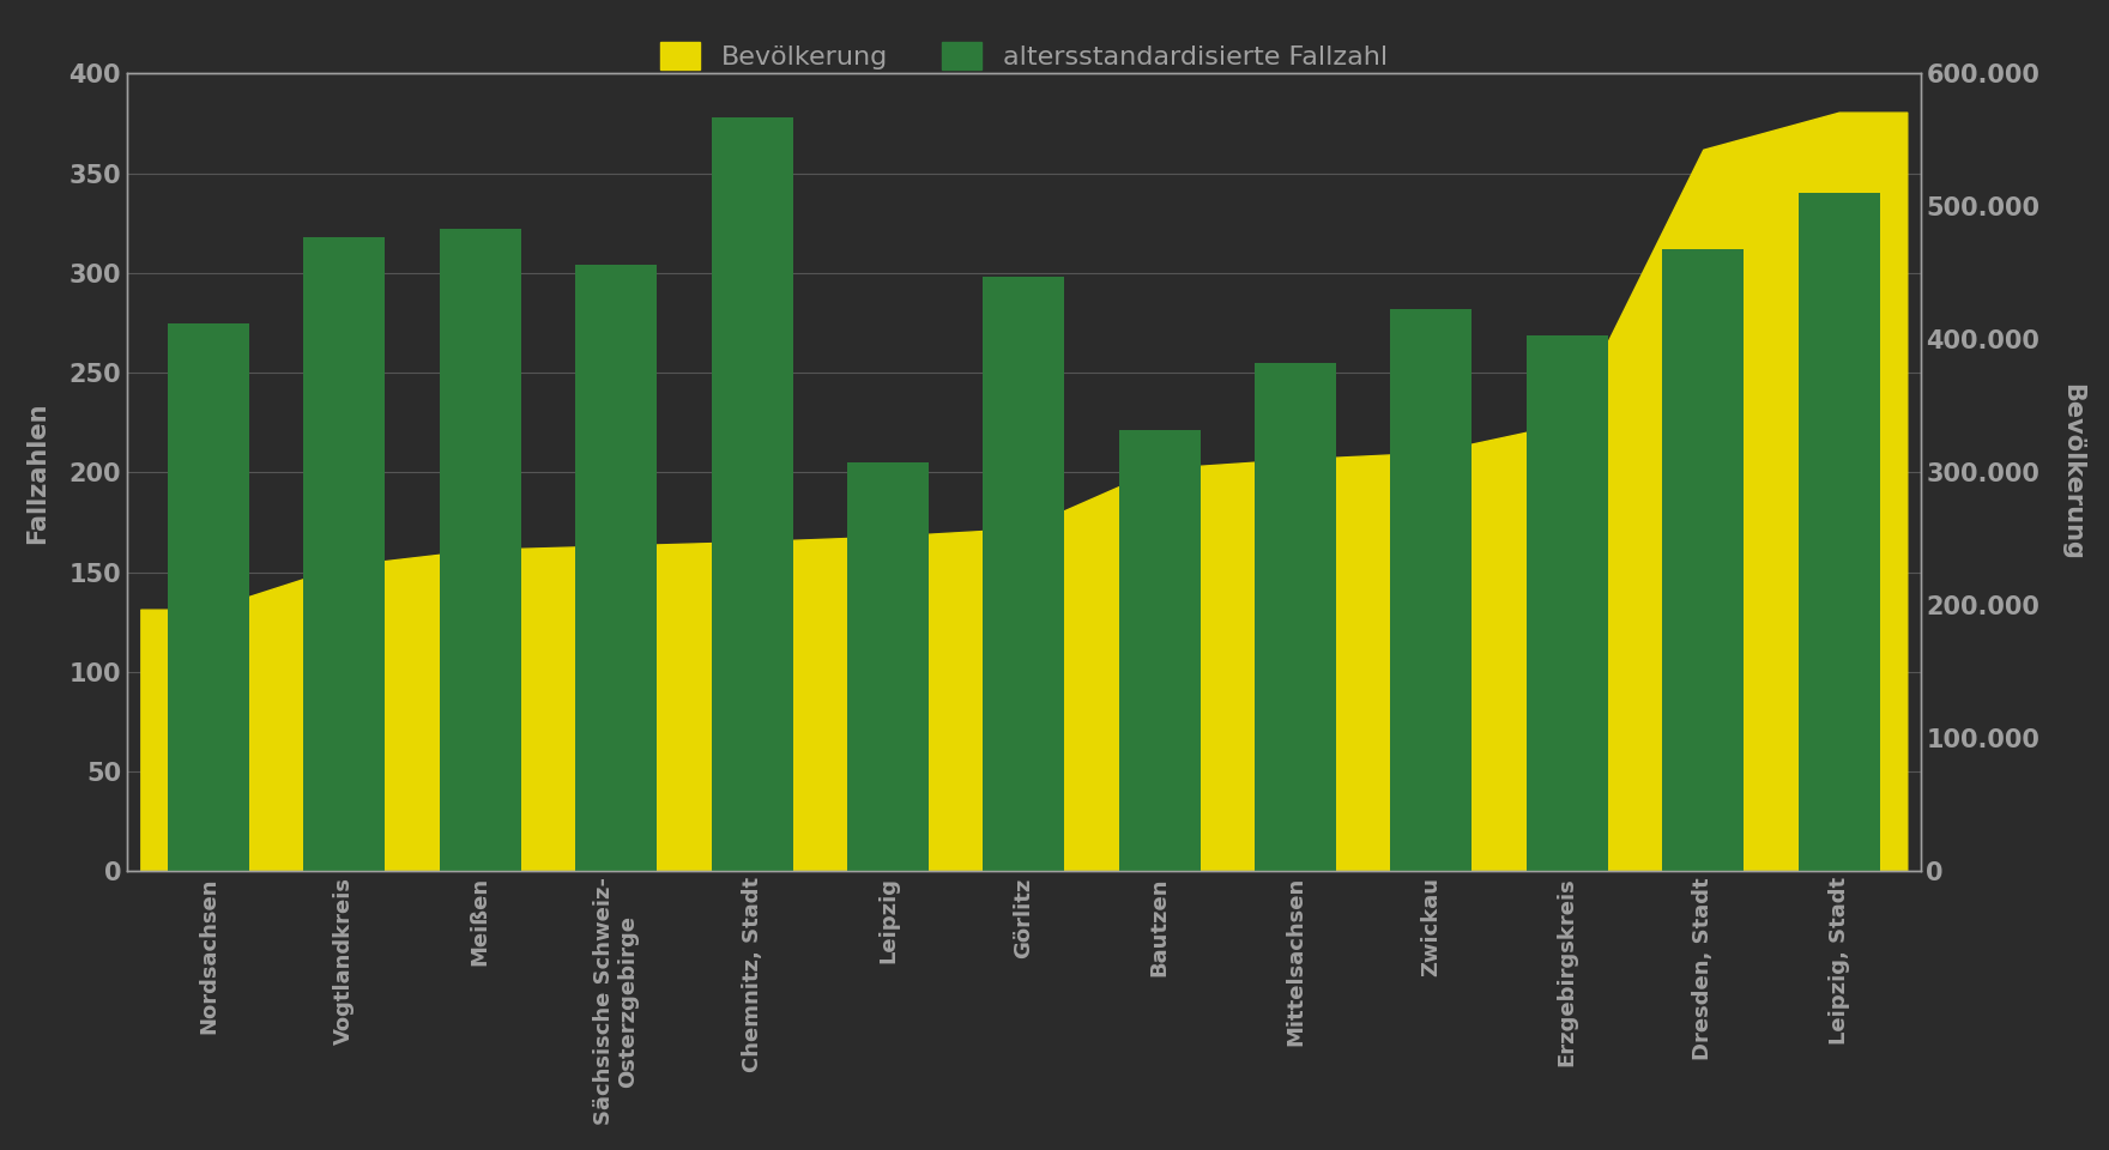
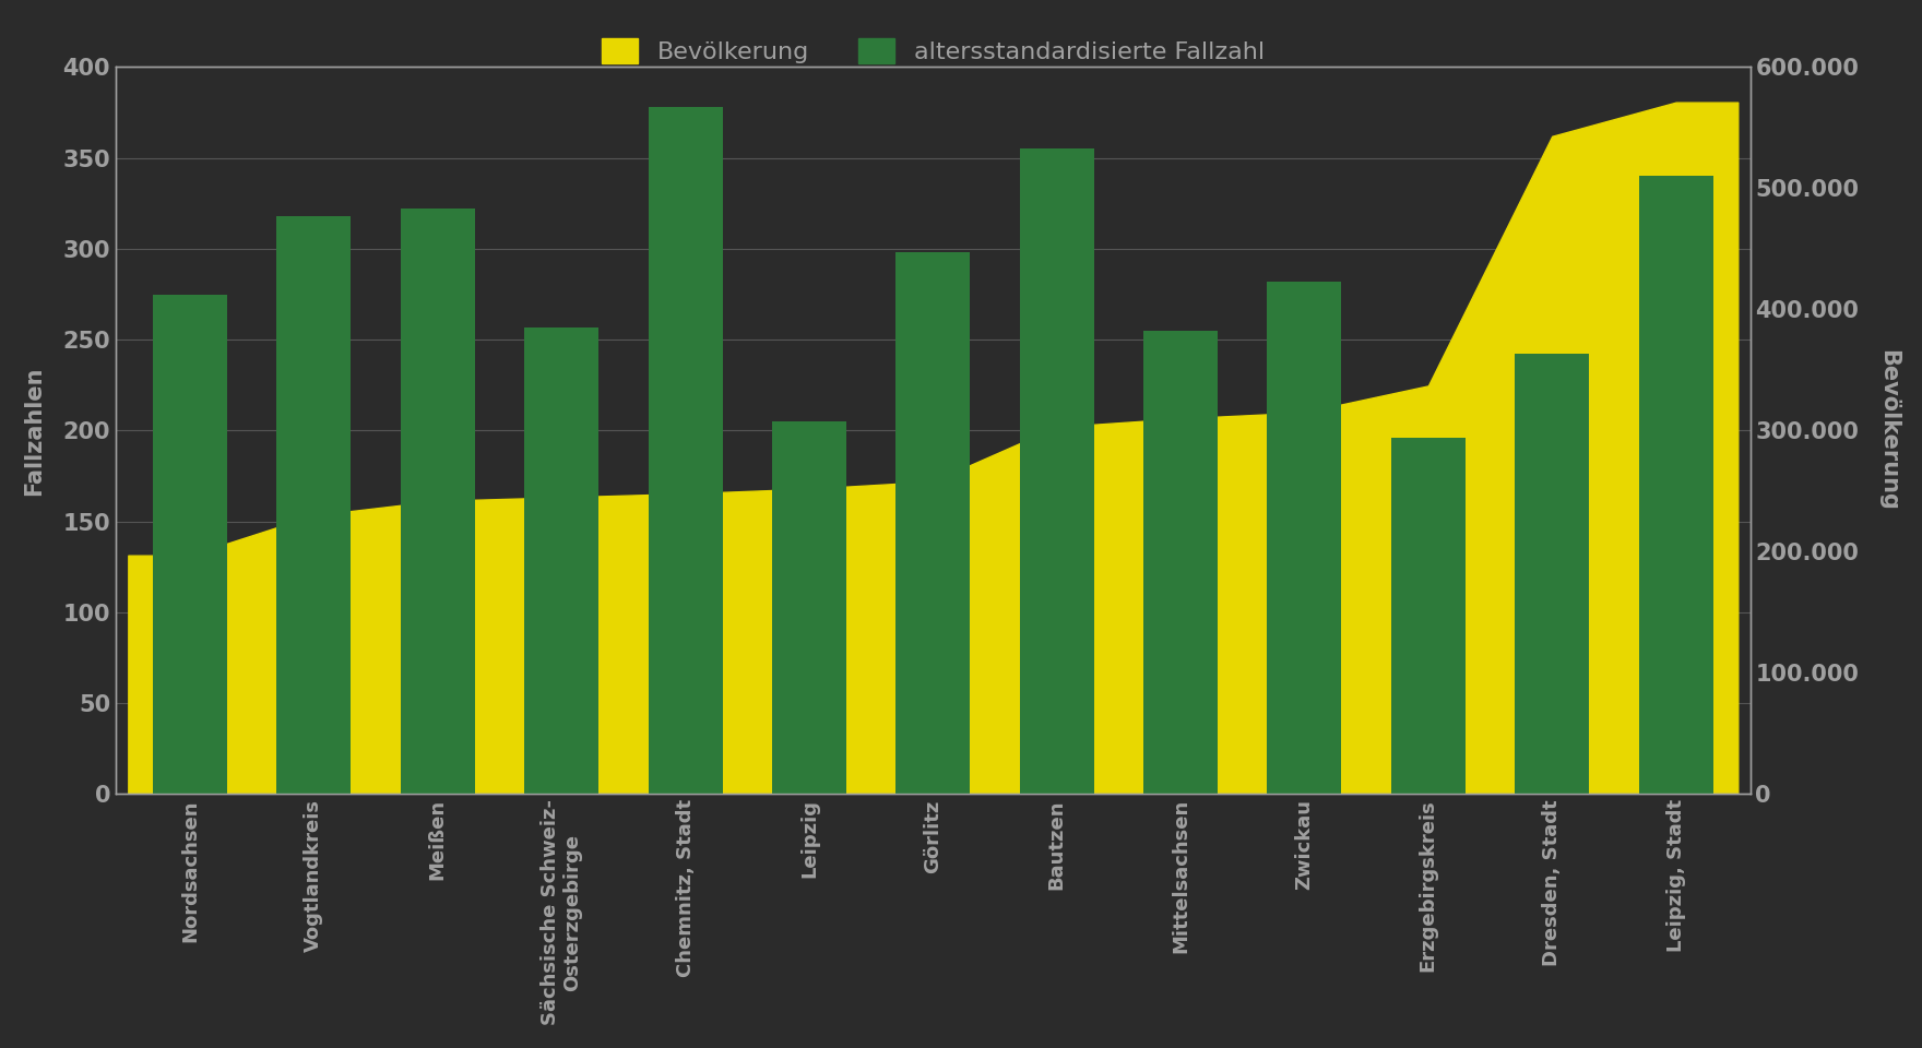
altersstandardisierte Fallzahl/Sächsische Schweiz- Osterzgebirge: 304 -> 257
altersstandardisierte Fallzahl/Bautzen: 221 -> 355
altersstandardisierte Fallzahl/Erzgebirgskreis: 269 -> 196
altersstandardisierte Fallzahl/Dresden, Stadt: 312 -> 242
